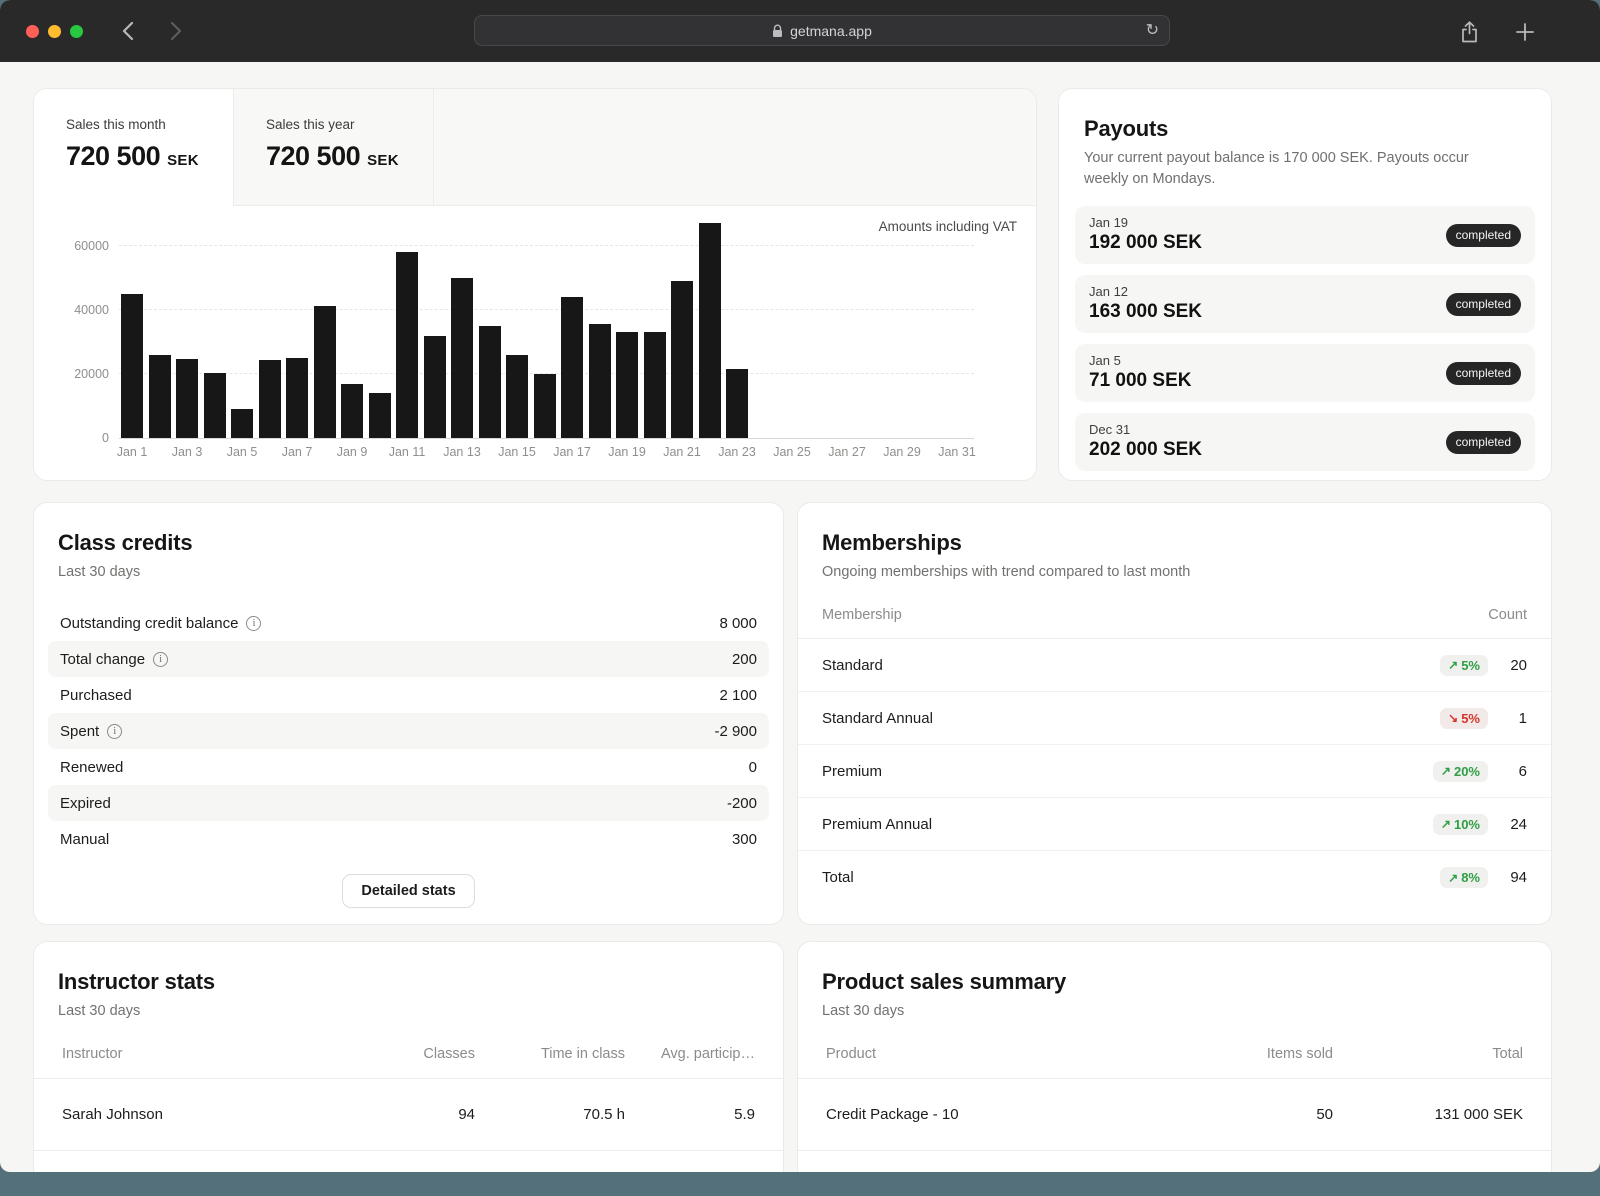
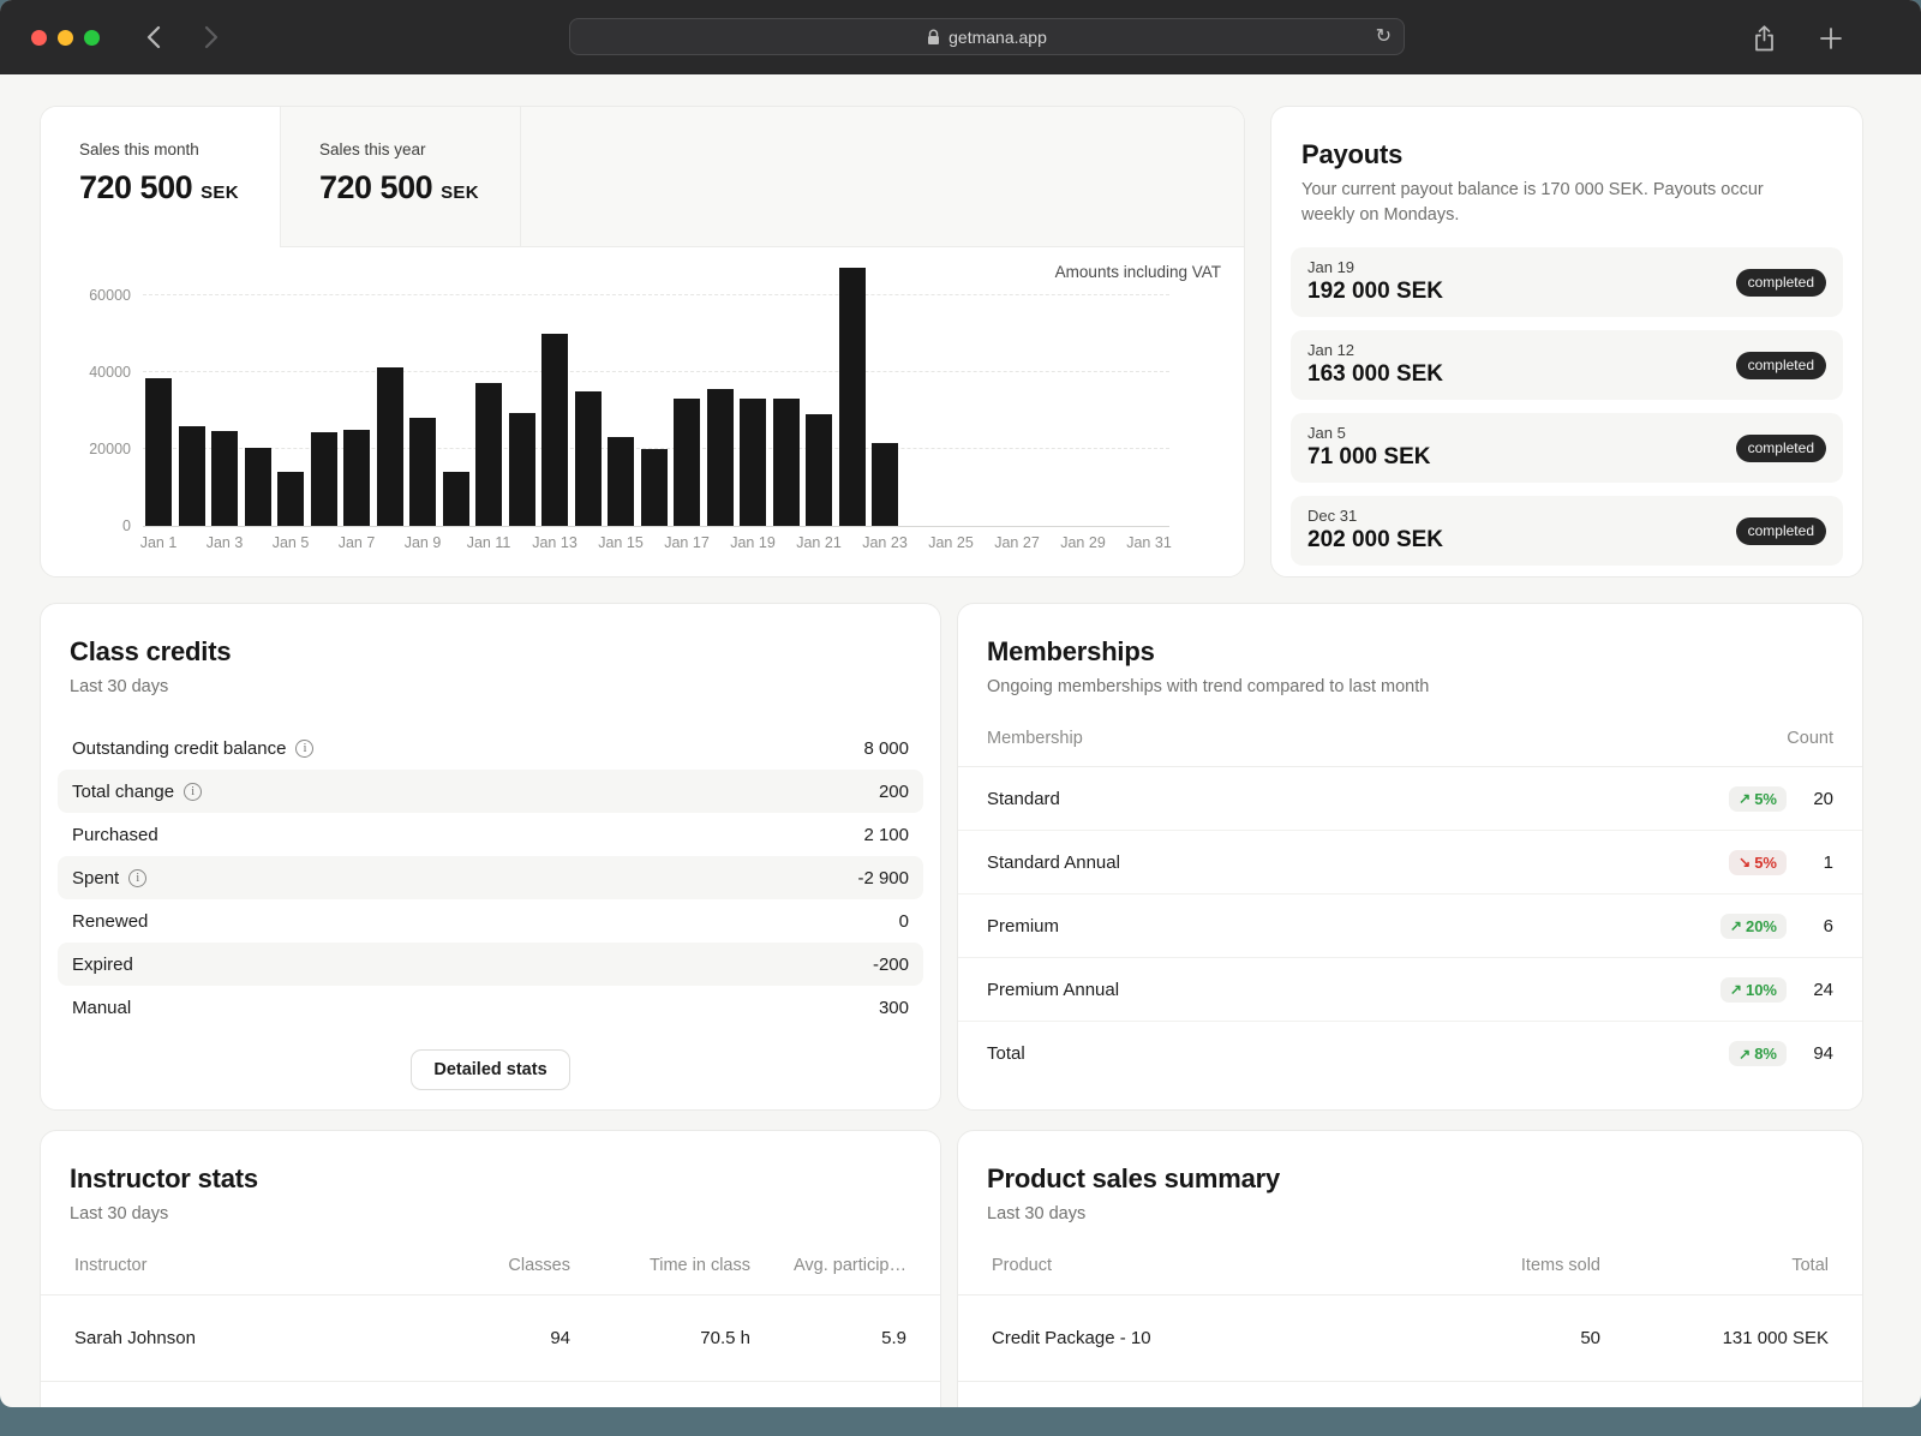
Jan 1: 45000 -> 38000
Jan 5: 9000 -> 14000
Jan 9: 17000 -> 28000
Jan 11: 58000 -> 37000
Jan 12: 32000 -> 29000
Jan 15: 26000 -> 23000
Jan 17: 44000 -> 33000
Jan 21: 49000 -> 29000
